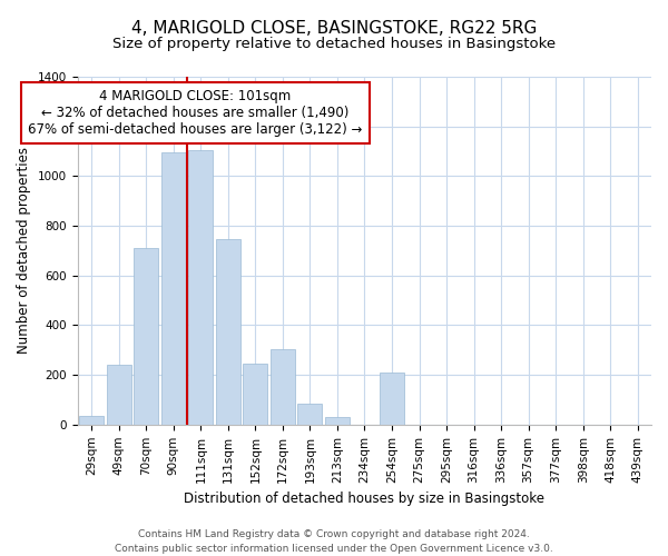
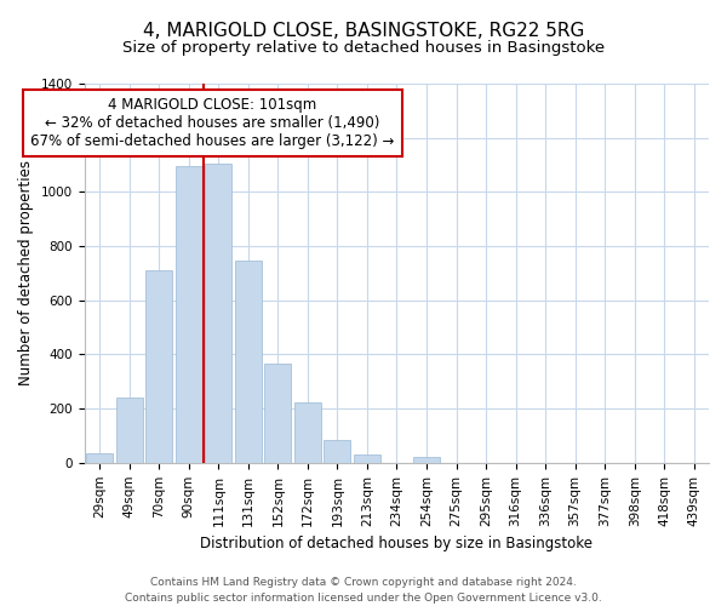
152sqm: 245 -> 365
172sqm: 305 -> 225
254sqm: 210 -> 20
